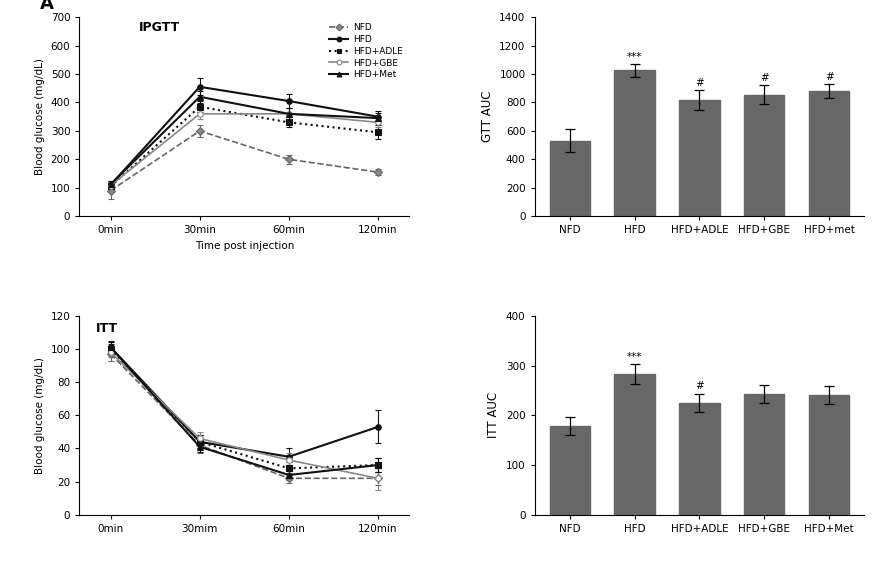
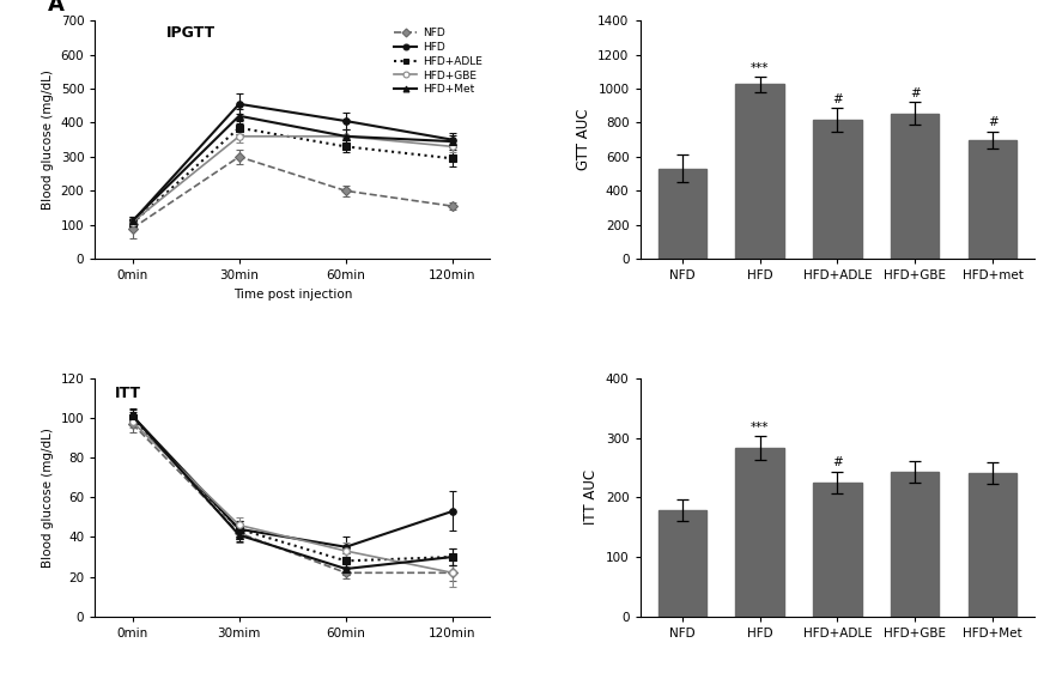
HFD+met: 880 -> 700
